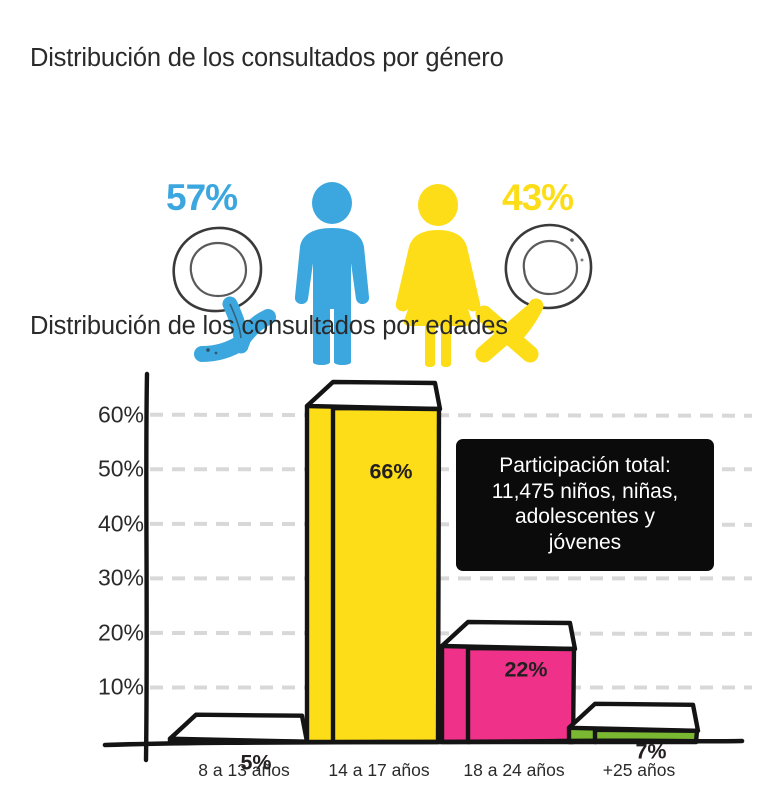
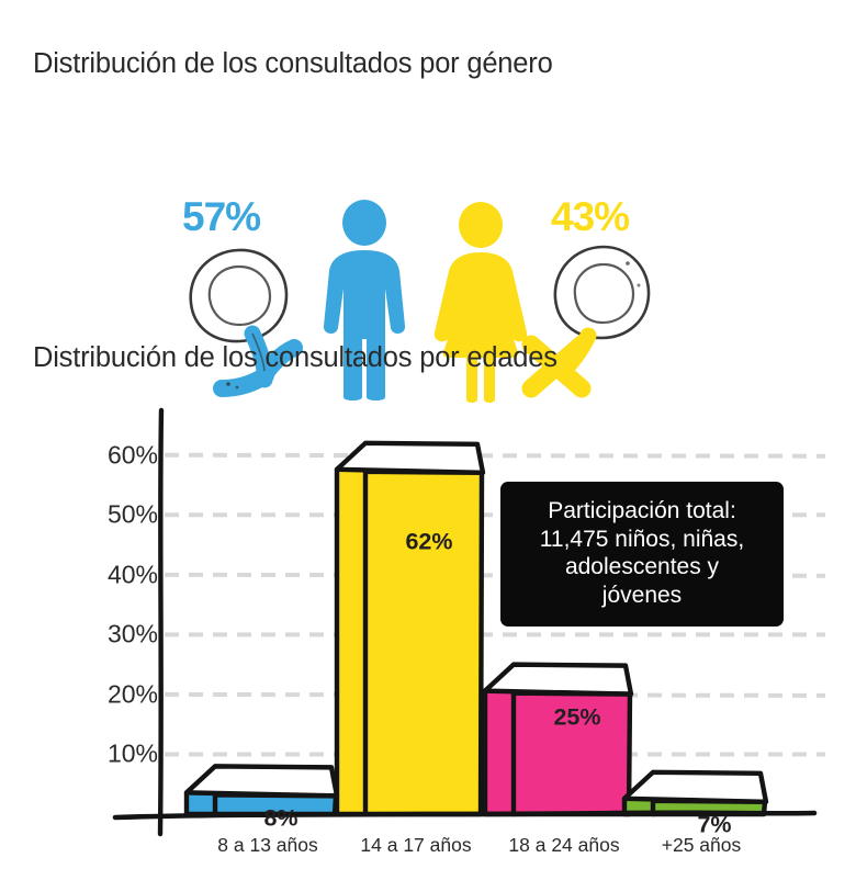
8 a 13 años: 5% -> 8%
14 a 17 años: 66% -> 62%
18 a 24 años: 22% -> 25%
